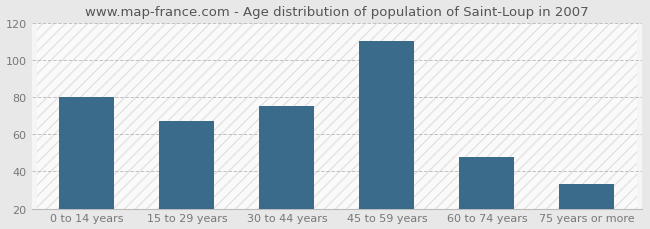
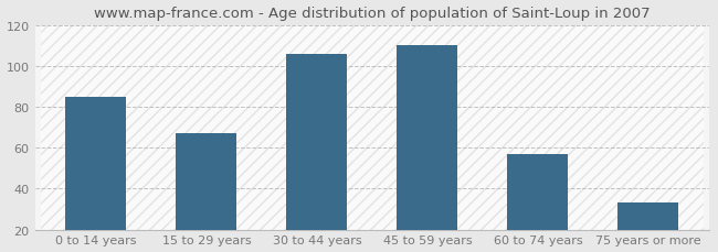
0 to 14 years: 80 -> 85
30 to 44 years: 75 -> 106
60 to 74 years: 48 -> 57
